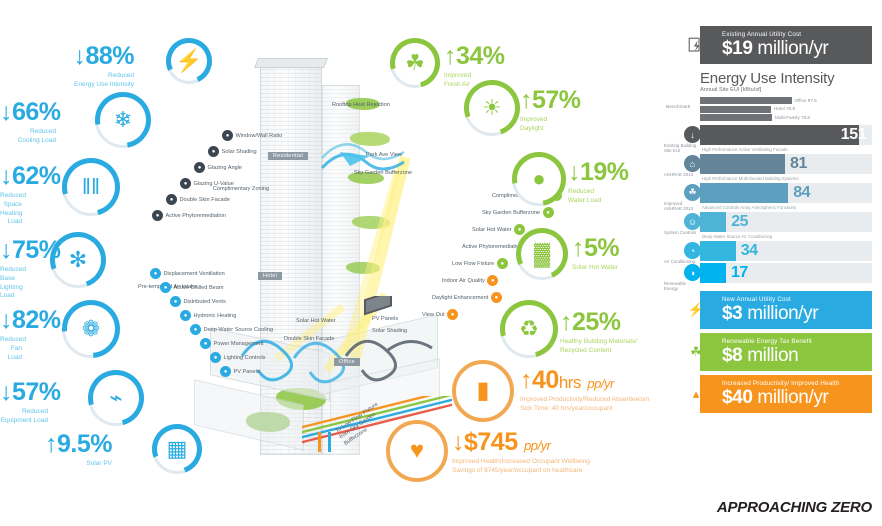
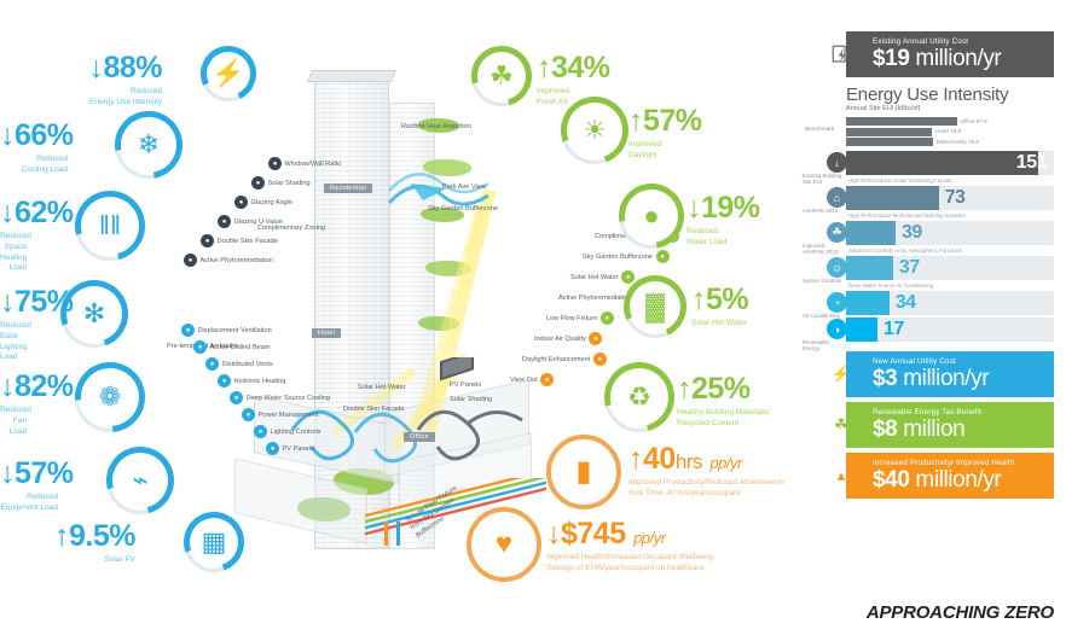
ASHRAE 2013: 81 -> 73
Improved ASHRAE 2013: 84 -> 39
System Controls: 25 -> 37
